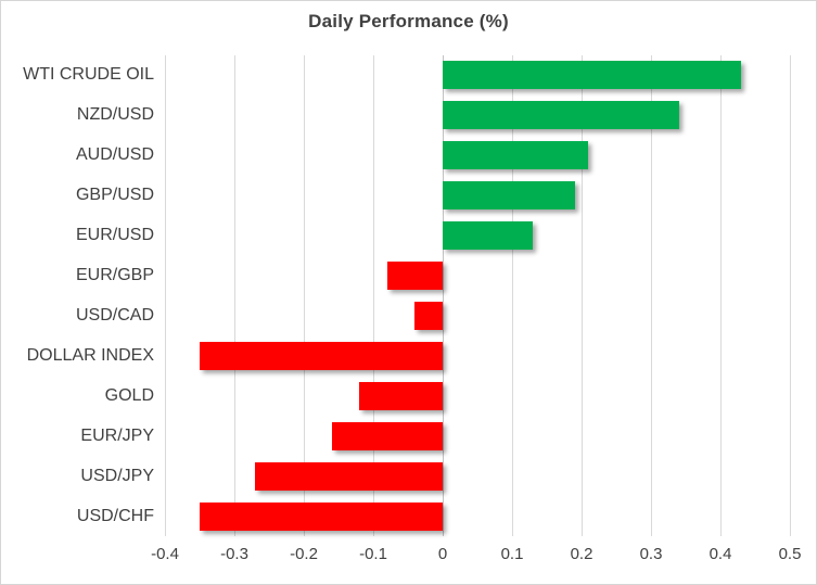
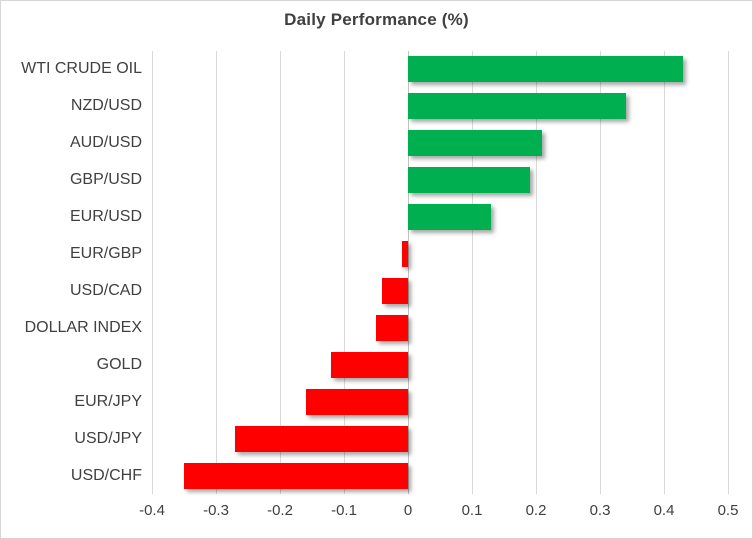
EUR/GBP: -0.08 -> -0.01
DOLLAR INDEX: -0.35 -> -0.05
